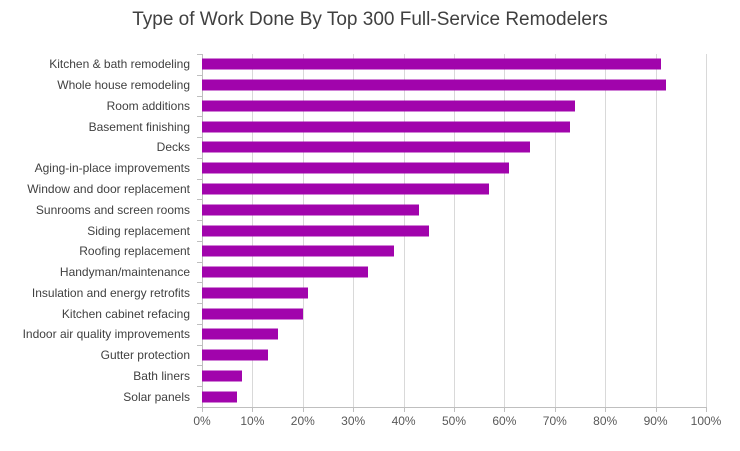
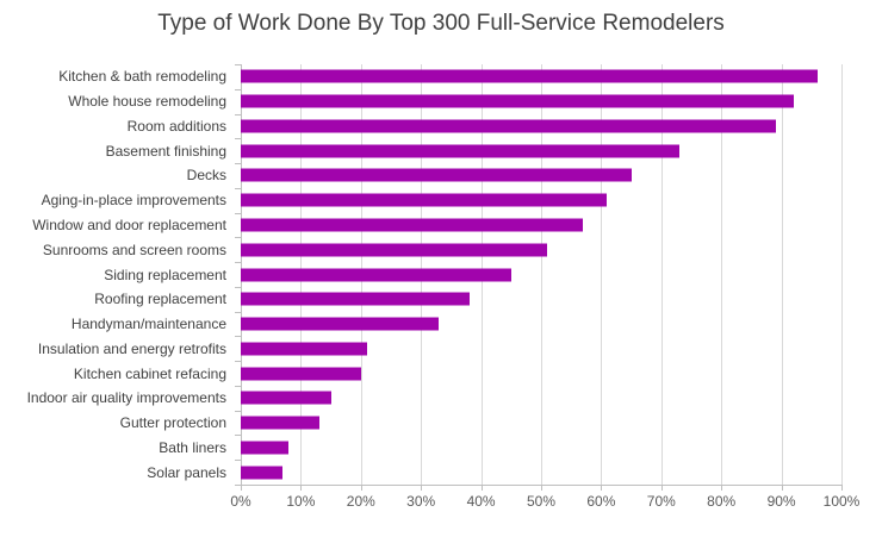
Kitchen & bath remodeling: 91% -> 96%
Room additions: 74% -> 89%
Sunrooms and screen rooms: 43% -> 51%
